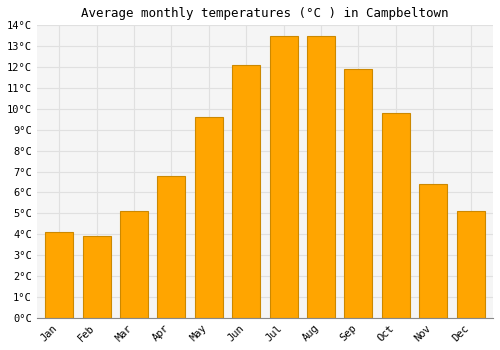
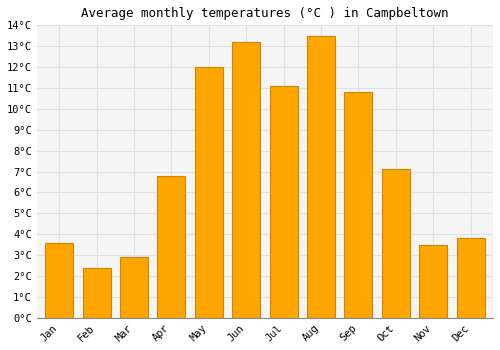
Jan: 4.1°C -> 3.6°C
Feb: 3.9°C -> 2.4°C
Mar: 5.1°C -> 2.9°C
May: 9.6°C -> 12.0°C
Jun: 12.1°C -> 13.2°C
Jul: 13.5°C -> 11.1°C
Sep: 11.9°C -> 10.8°C
Oct: 9.8°C -> 7.1°C
Nov: 6.4°C -> 3.5°C
Dec: 5.1°C -> 3.8°C
